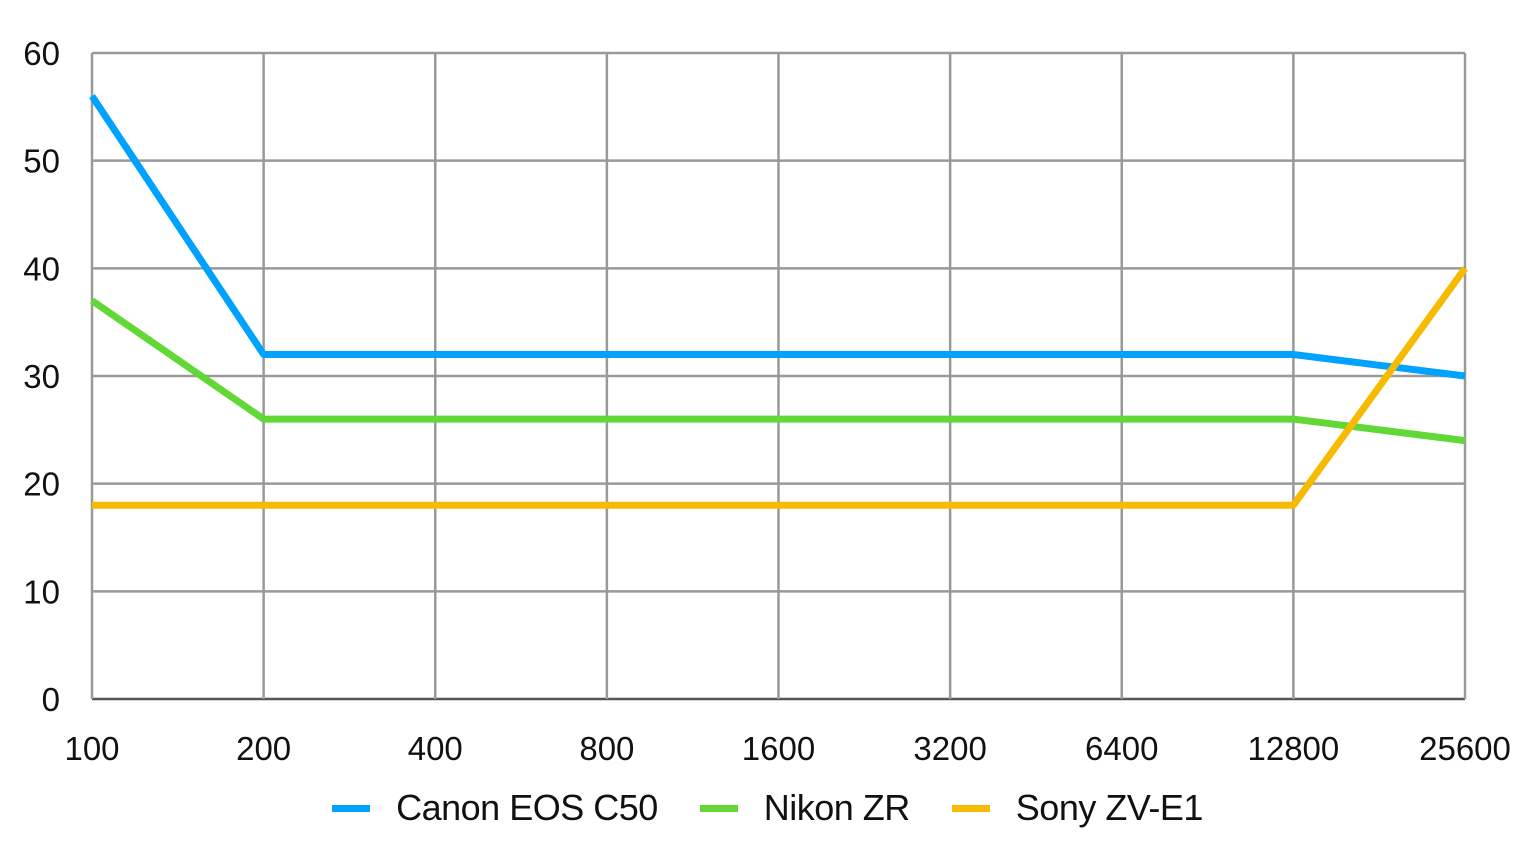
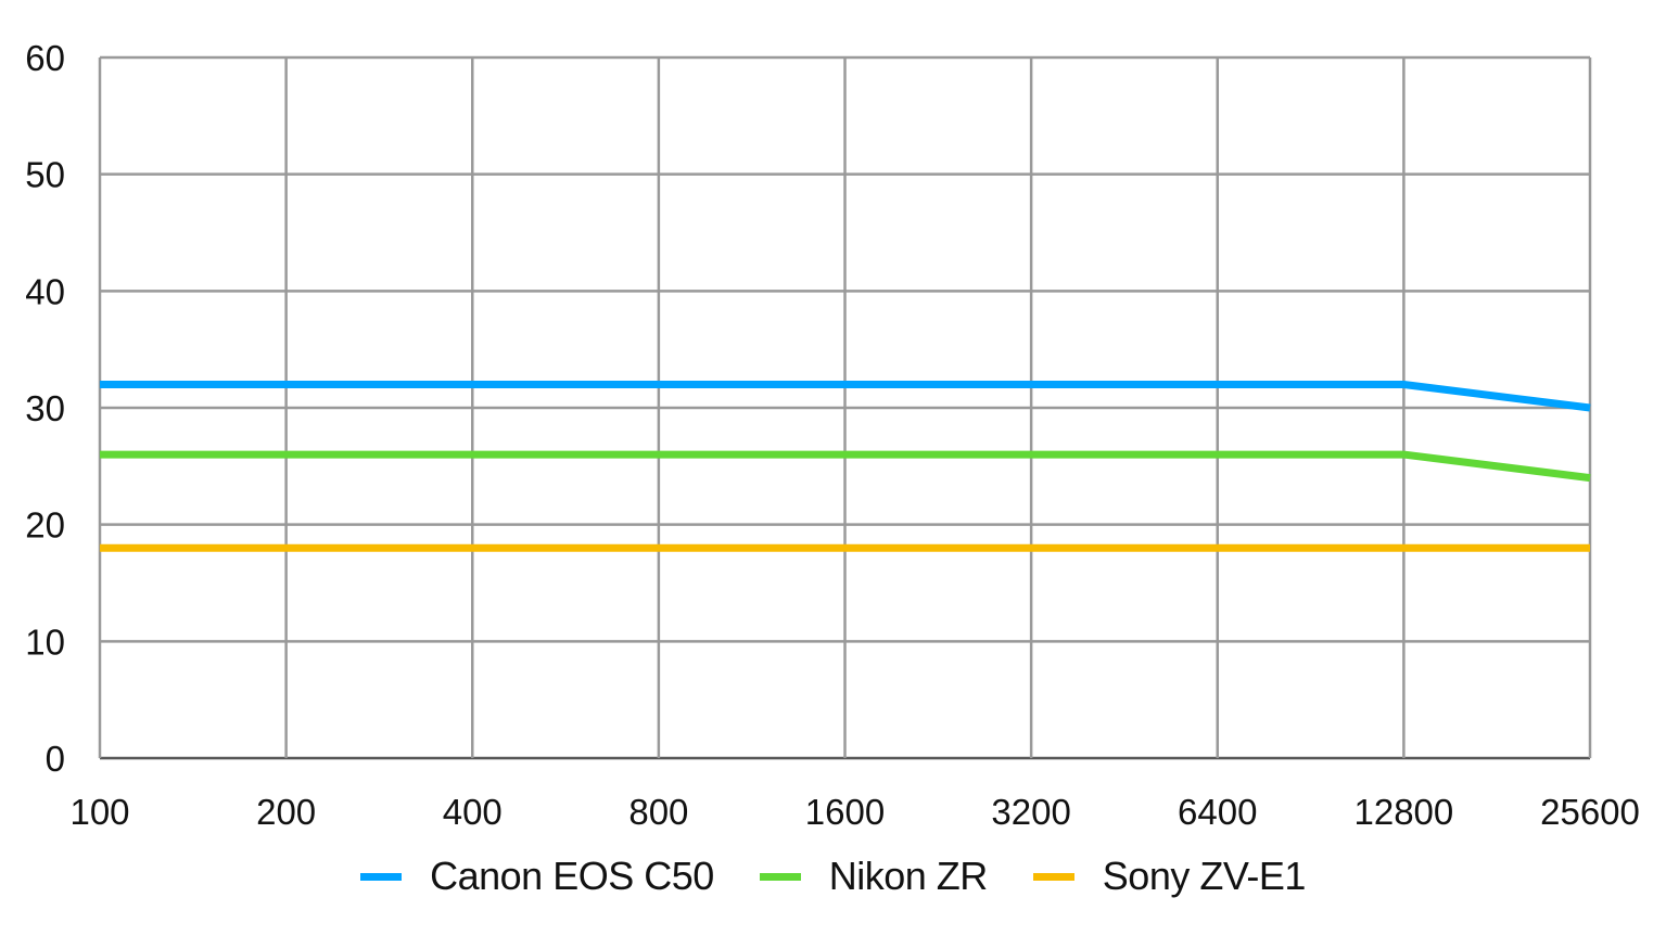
Canon EOS C50/100: 56 -> 32
Nikon ZR/100: 37 -> 26
Sony ZV-E1/25600: 40 -> 18
